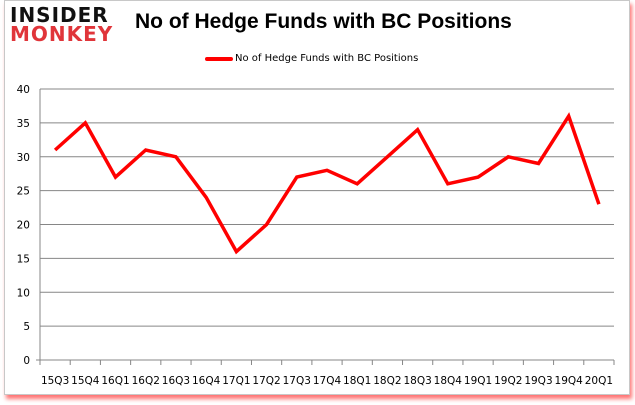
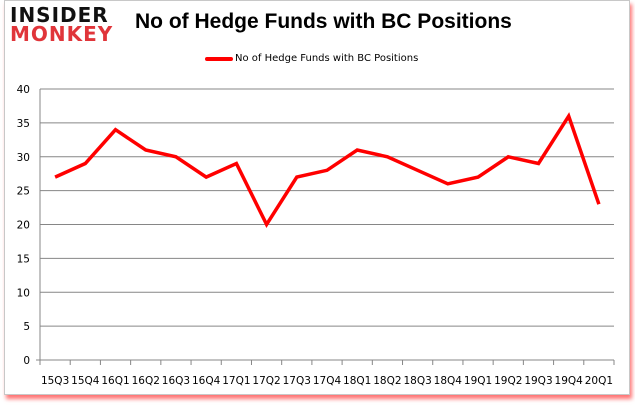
15Q3: 31 -> 27
15Q4: 35 -> 29
16Q1: 27 -> 34
16Q4: 24 -> 27
17Q1: 16 -> 29
18Q1: 26 -> 31
18Q3: 34 -> 28
